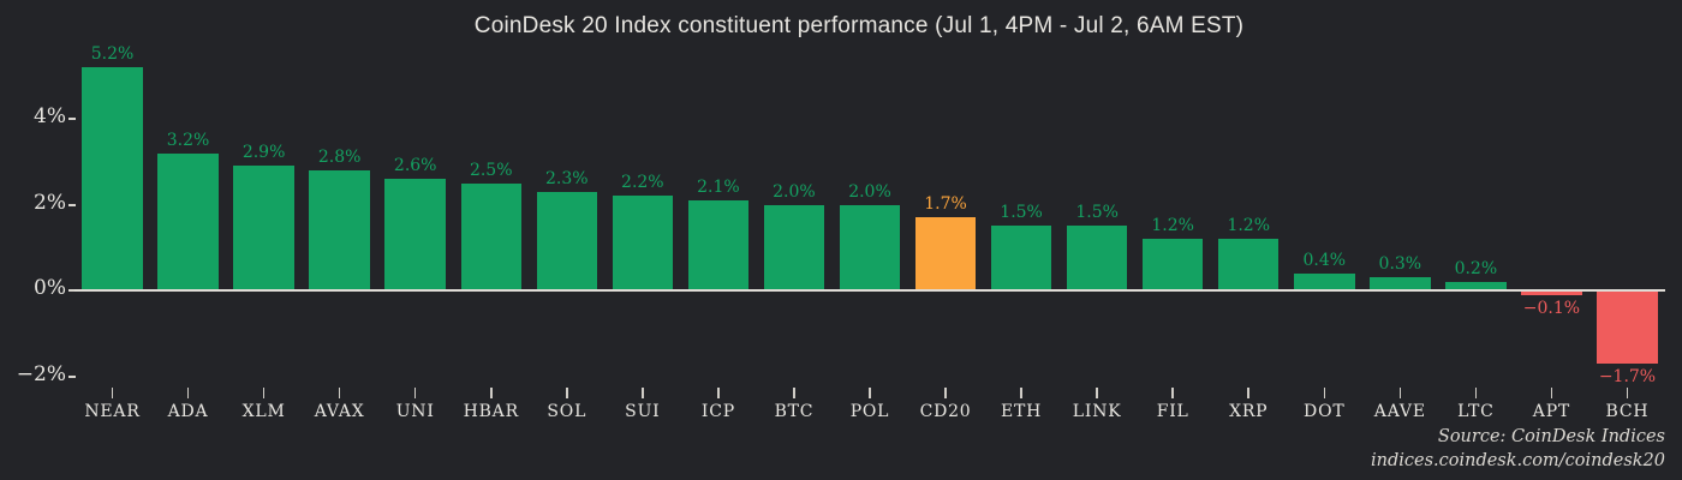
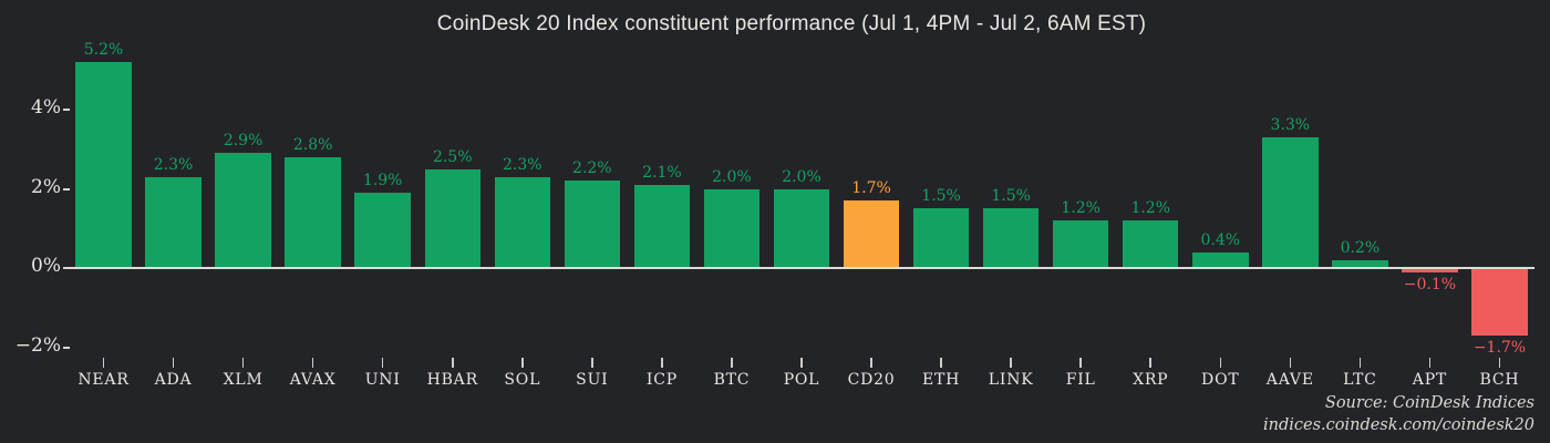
ADA: 3.2% -> 2.3%
UNI: 2.6% -> 1.9%
AAVE: 0.3% -> 3.3%
